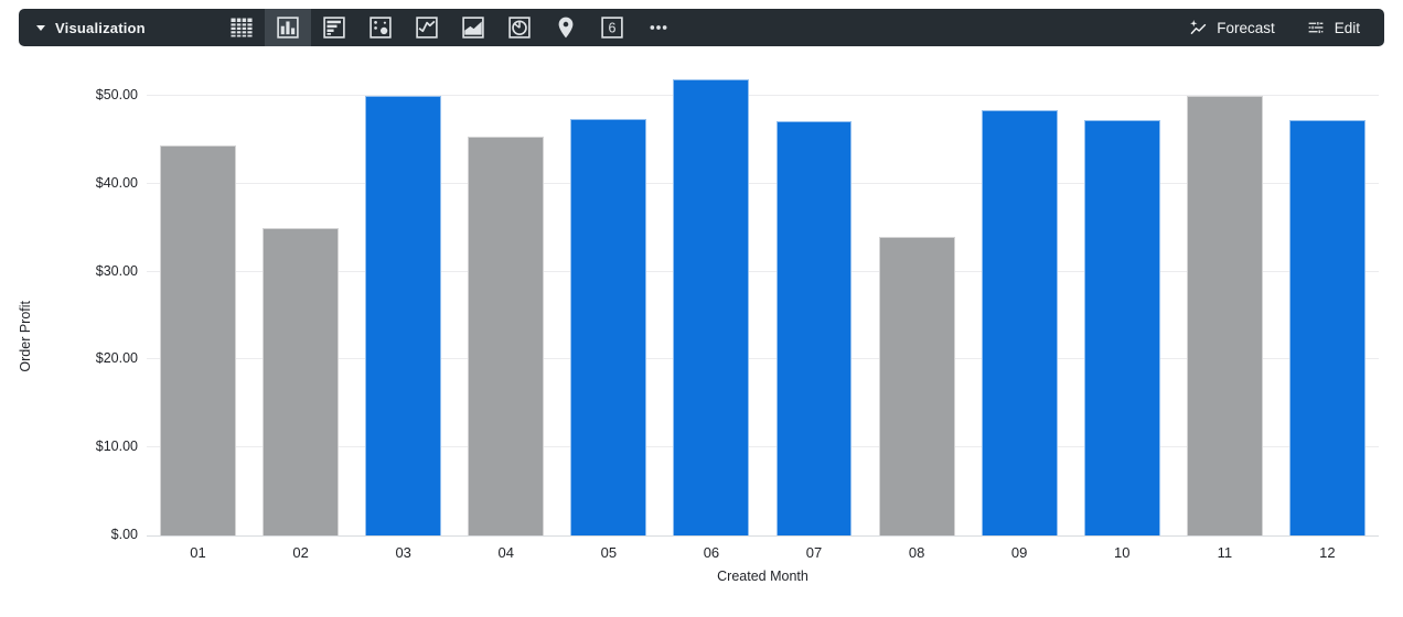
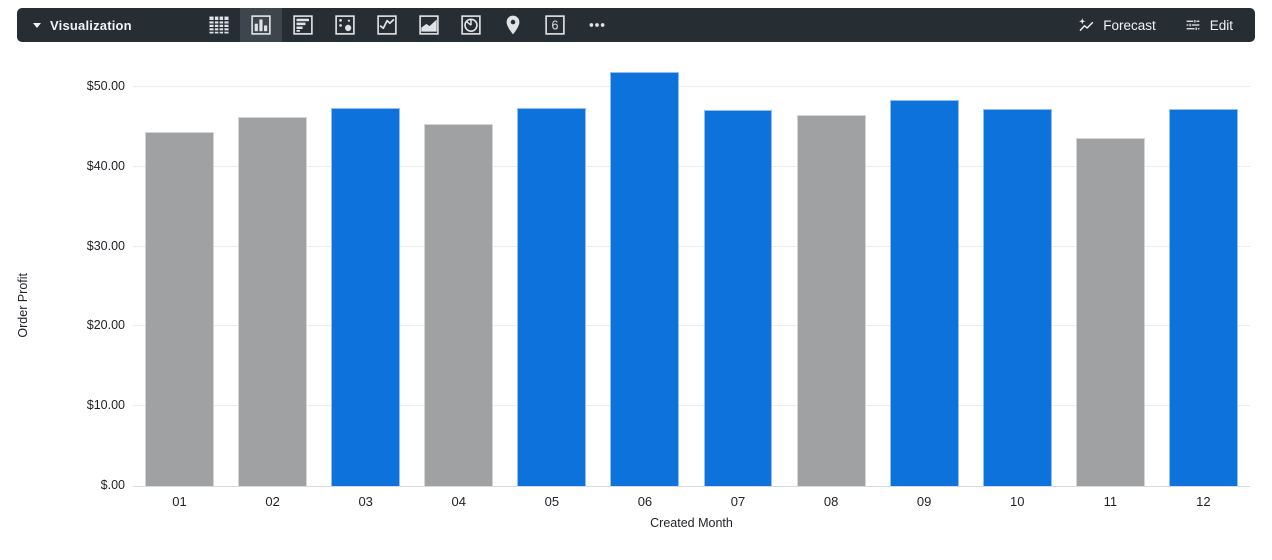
02: $35 -> $46
03: $50 -> $47
08: $34 -> $46
11: $50 -> $44
